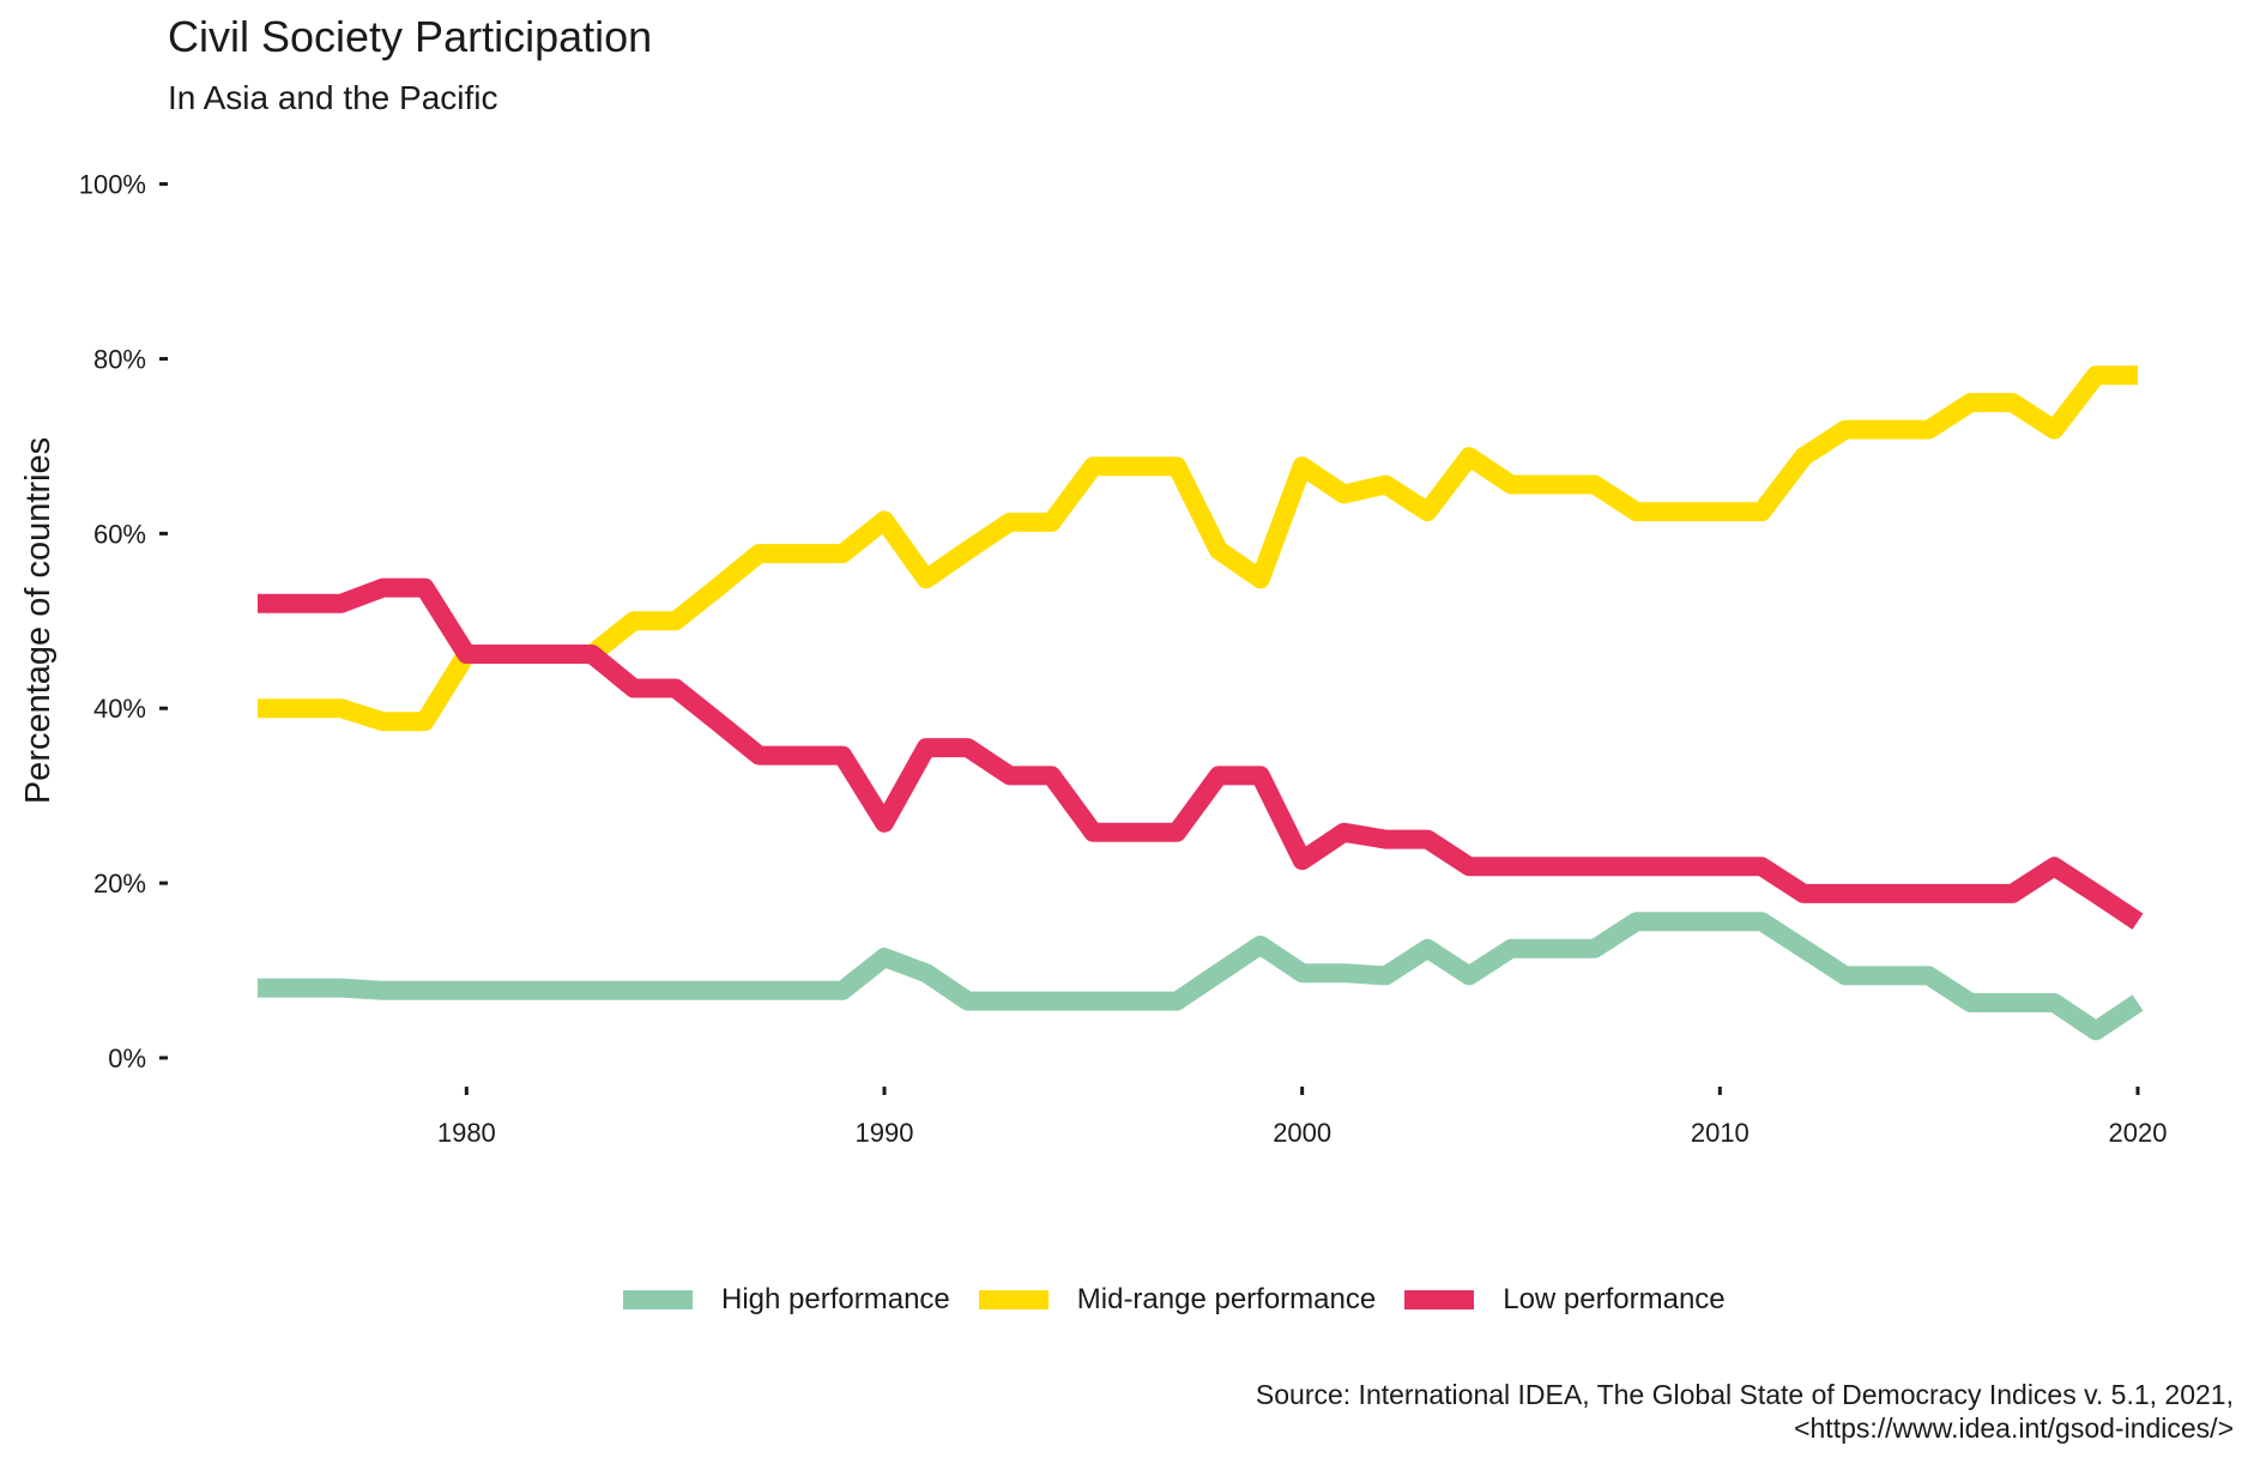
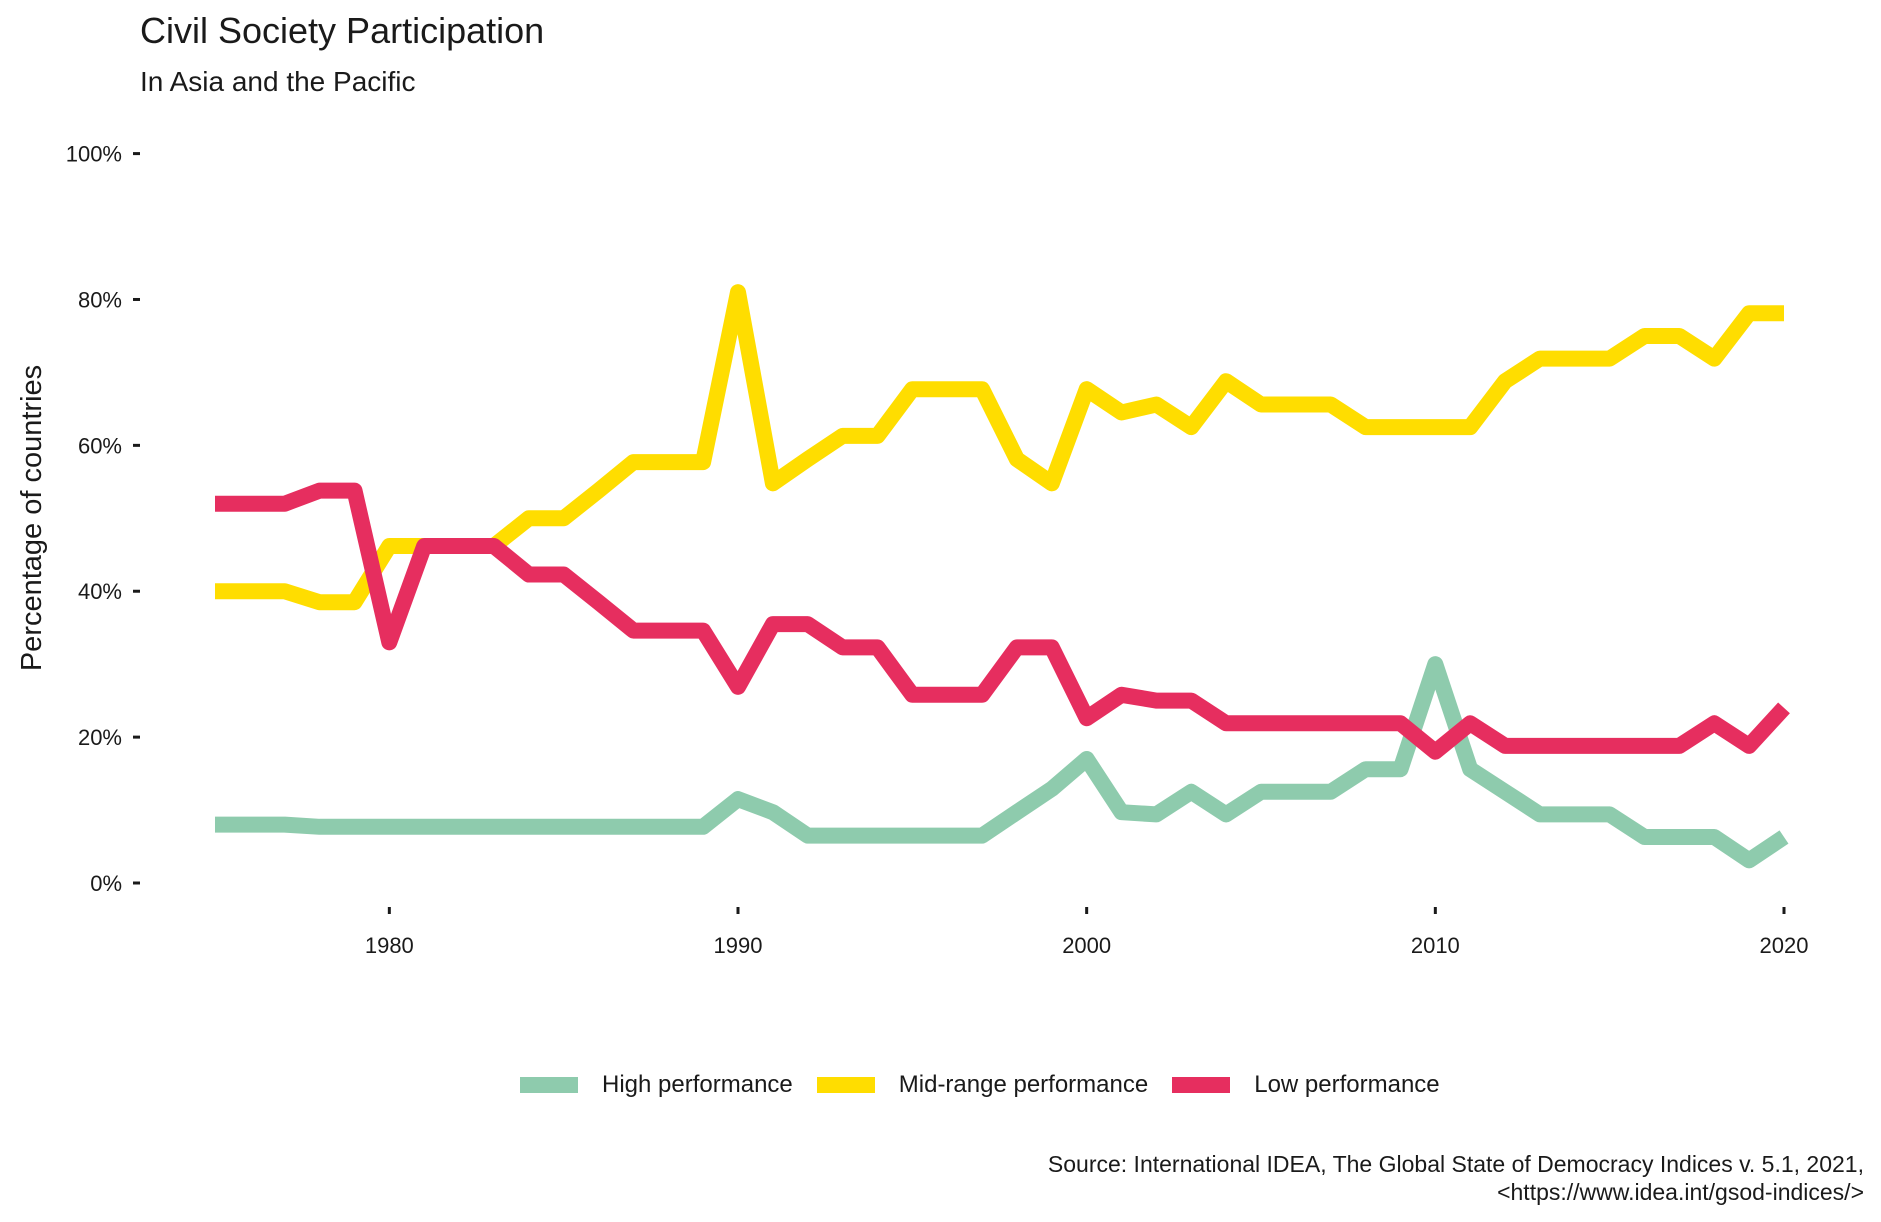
Low performance/1980: 46% -> 33%
Mid-range performance/1990: 62% -> 81%
High performance/2000: 10% -> 17%
High performance/2010: 16% -> 30%
Low performance/2010: 22% -> 18%
Low performance/2020: 16% -> 24%
